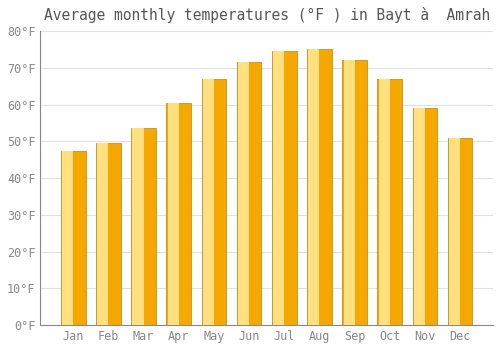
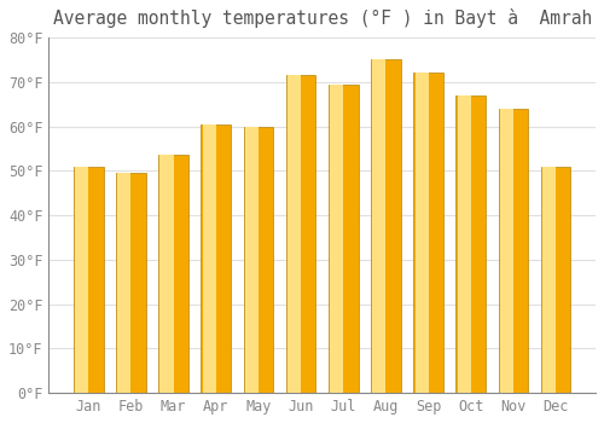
Jan: 47.5°F -> 51.0°F
May: 67.0°F -> 60.0°F
Jul: 74.5°F -> 69.5°F
Nov: 59.0°F -> 64.0°F
